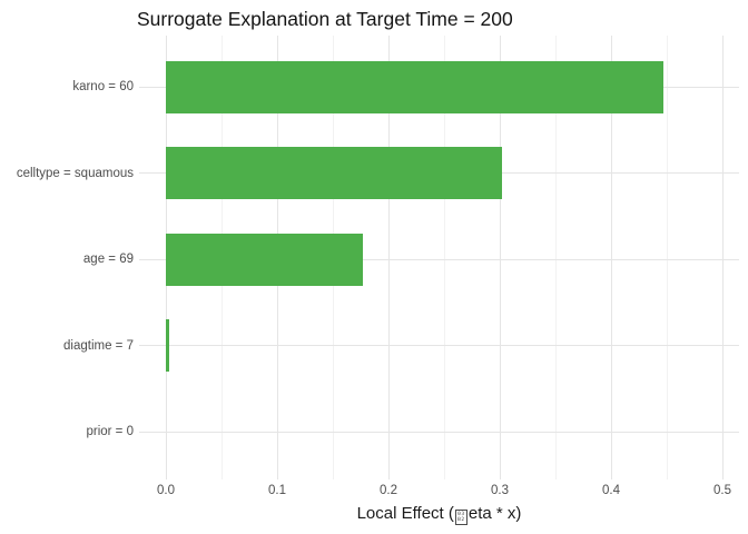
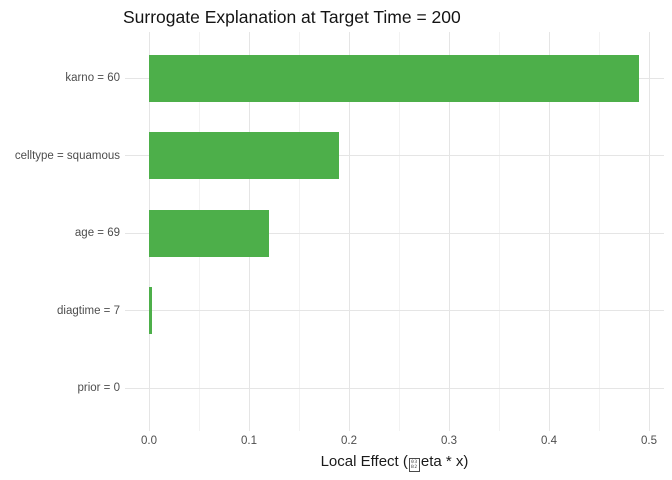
karno = 60: 0.447 -> 0.490
celltype = squamous: 0.302 -> 0.190
age = 69: 0.177 -> 0.120
